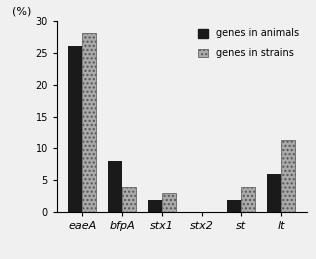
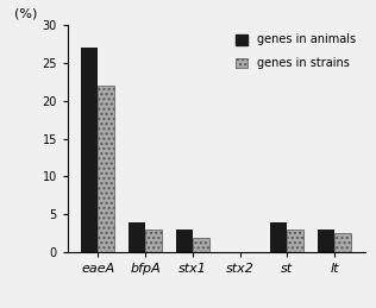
genes in animals/eaeA: 26 -> 27
genes in strains/eaeA: 28.0 -> 22.0
genes in animals/bfpA: 8 -> 4
genes in strains/bfpA: 4.0 -> 3.0
genes in animals/stx1: 2 -> 3
genes in strains/stx1: 3.0 -> 2.0
genes in animals/st: 2 -> 4
genes in strains/st: 4.0 -> 3.0
genes in animals/lt: 6 -> 3
genes in strains/lt: 11.4 -> 2.5
